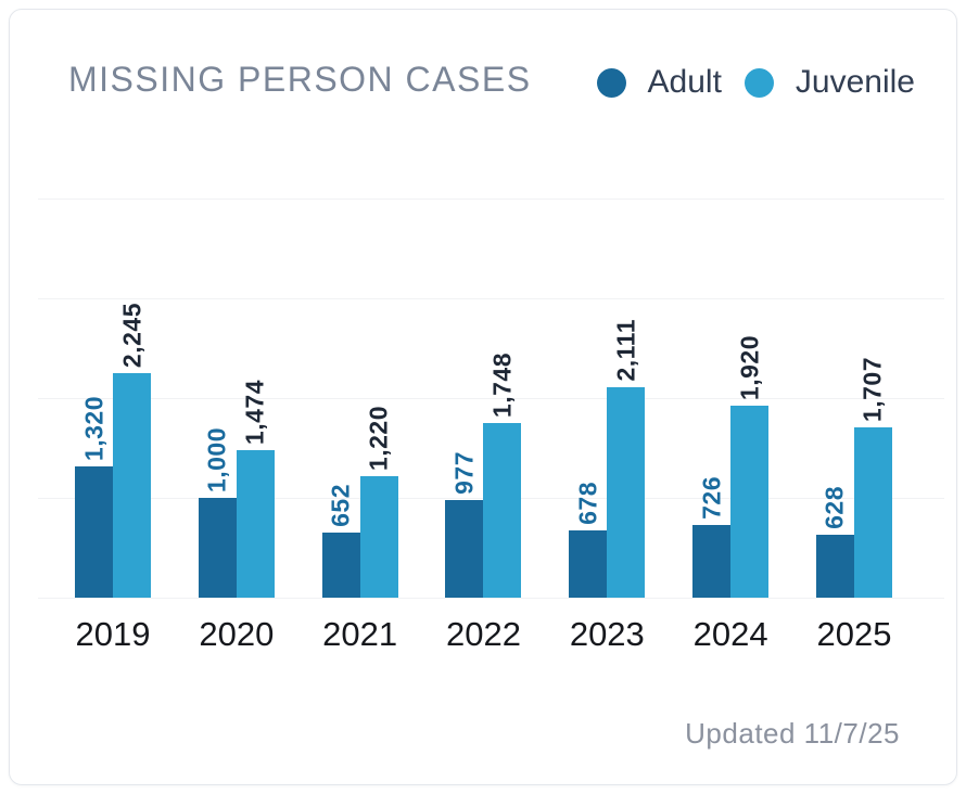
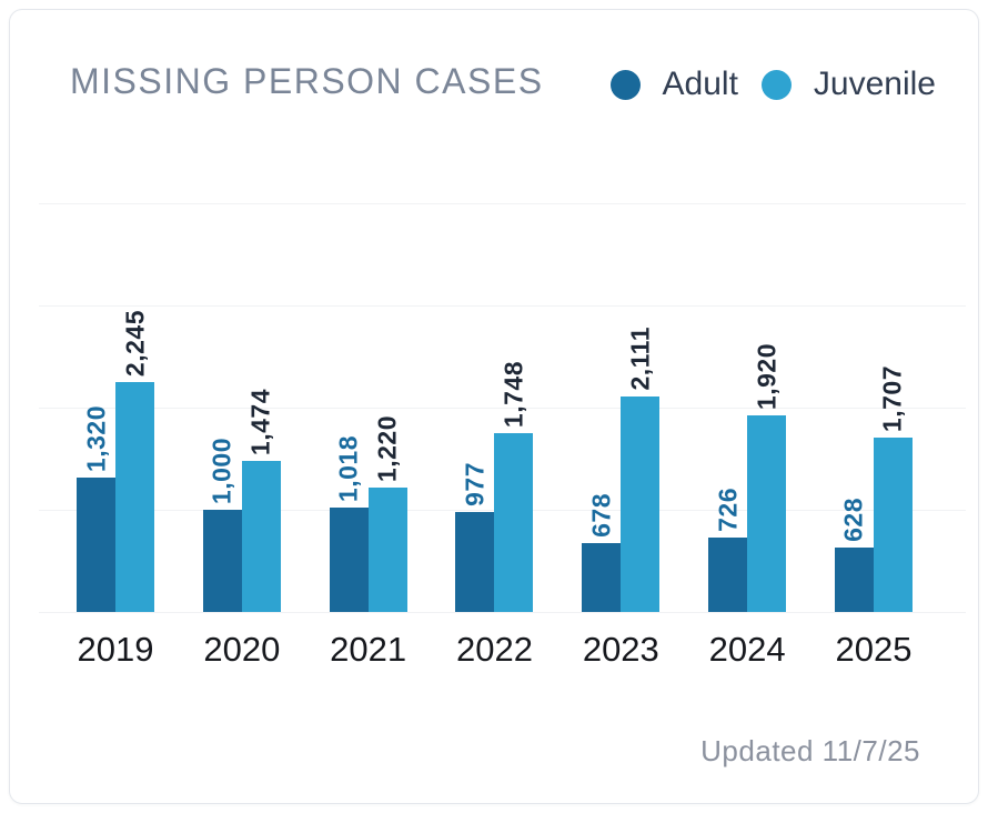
Adult/2021: 652 -> 1,018
